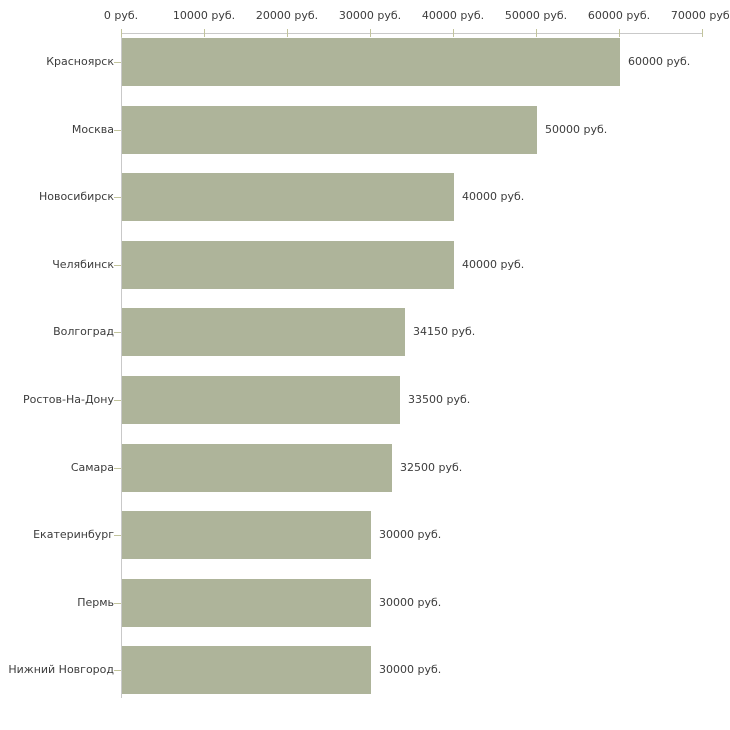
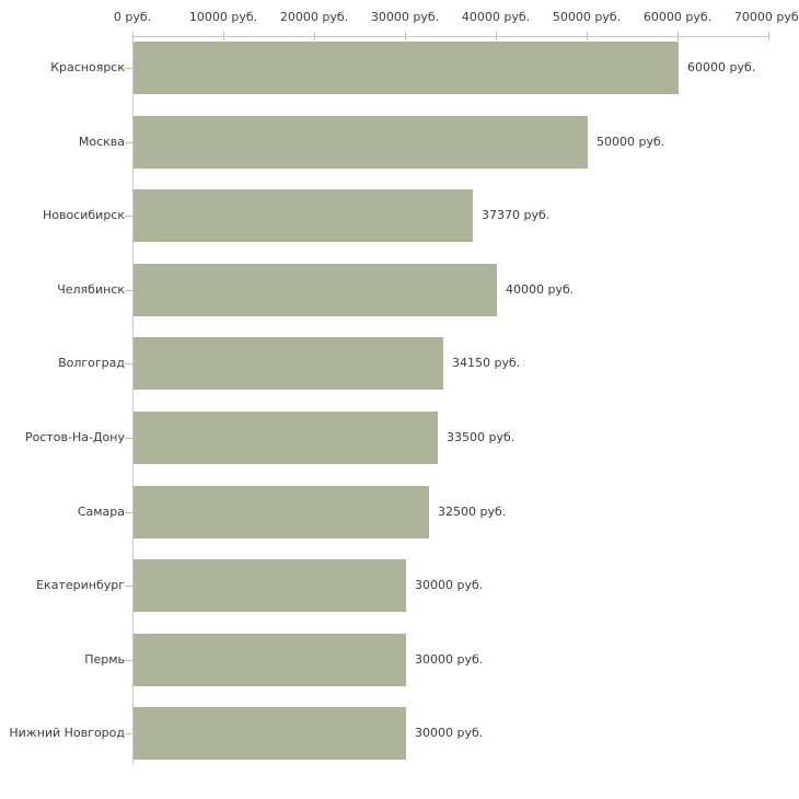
Новосибирск: 40000 -> 37370
